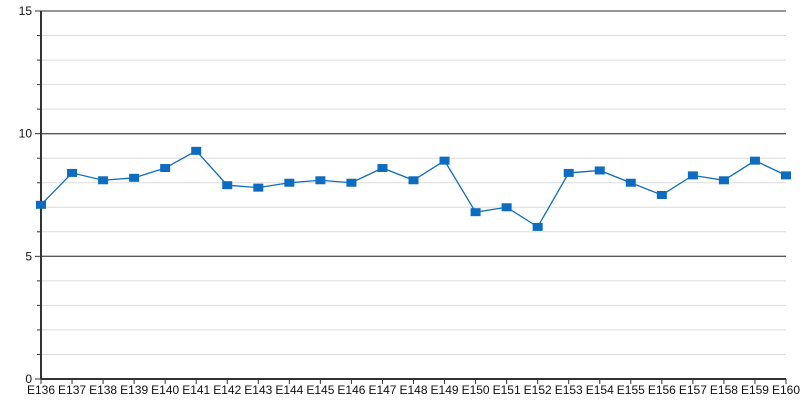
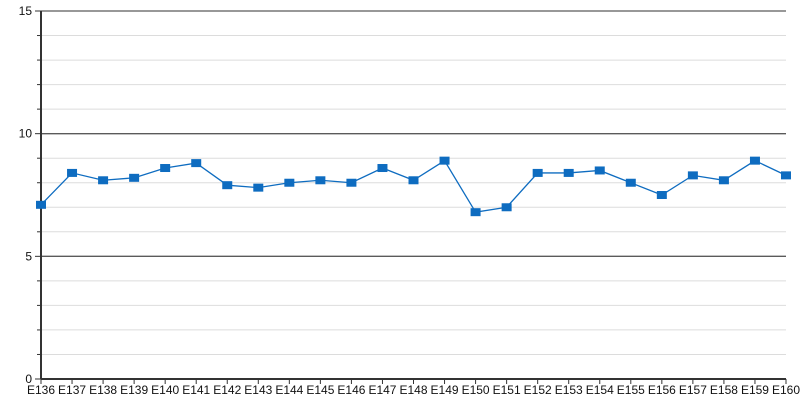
E141: 9.3 -> 8.8
E152: 6.2 -> 8.4
